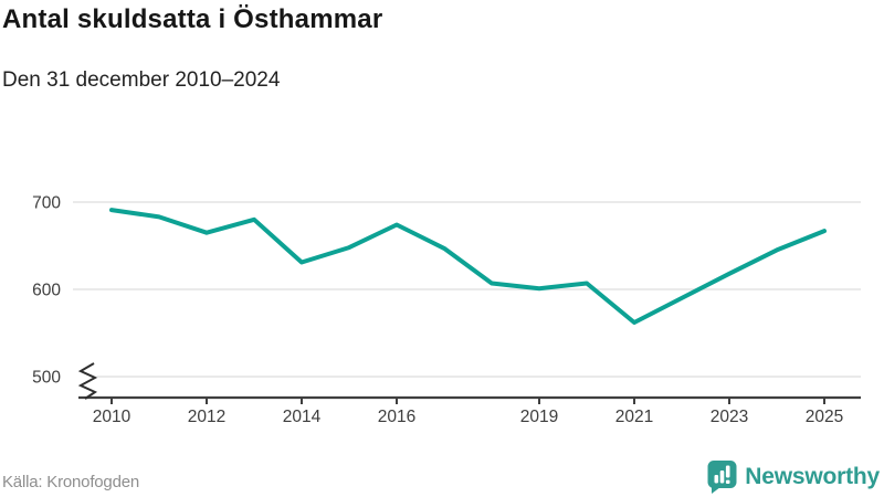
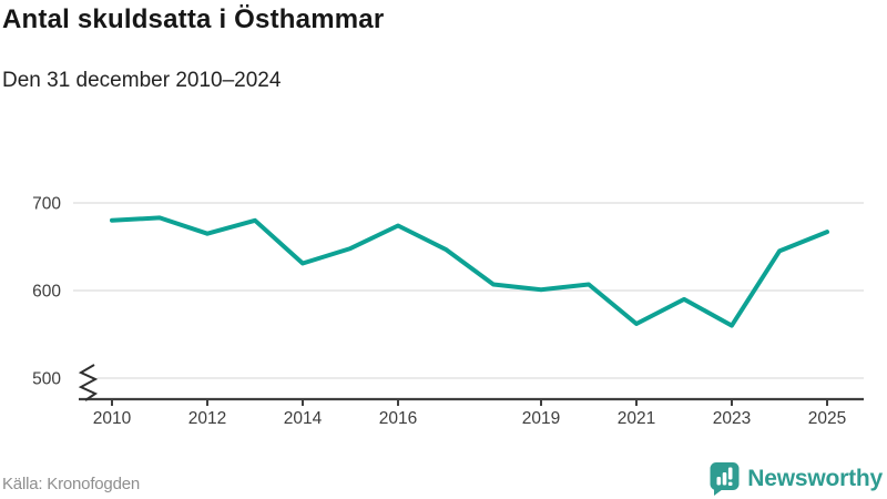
2010: 690 -> 680
2023: 620 -> 560
